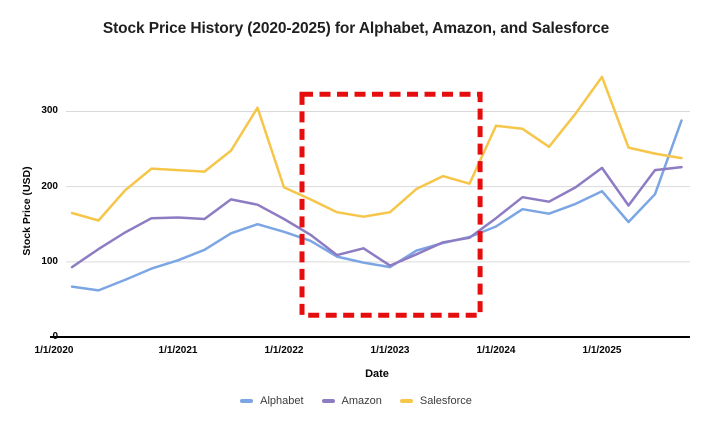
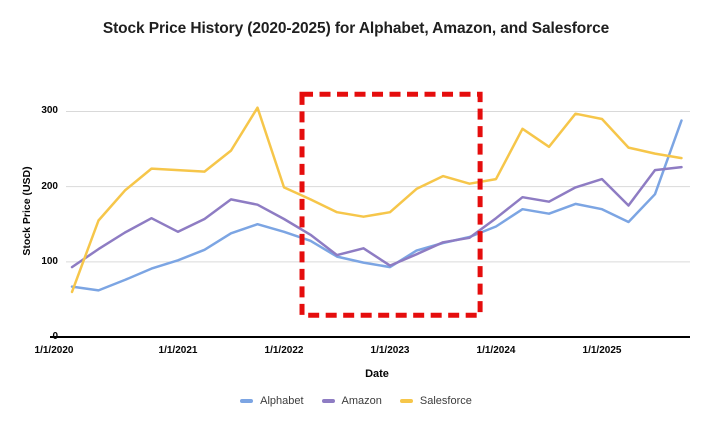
Salesforce/1/1/2020: 160 -> 60
Amazon/1/1/2021: 160 -> 140
Salesforce/1/1/2024: 280 -> 210
Alphabet/1/1/2025: 190 -> 170
Amazon/1/1/2025: 220 -> 210
Salesforce/1/1/2025: 350 -> 290
